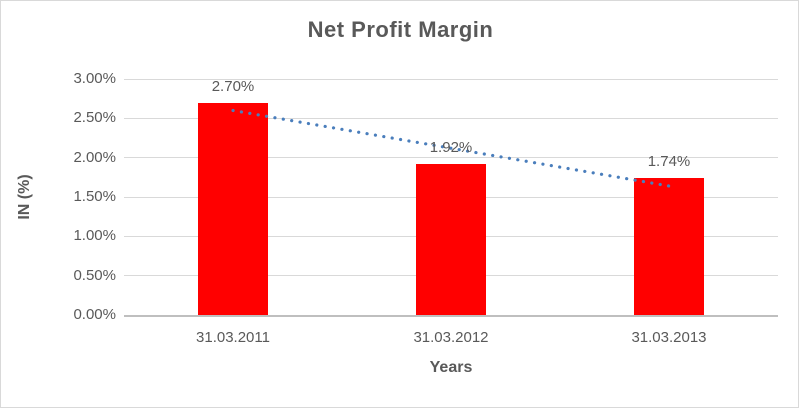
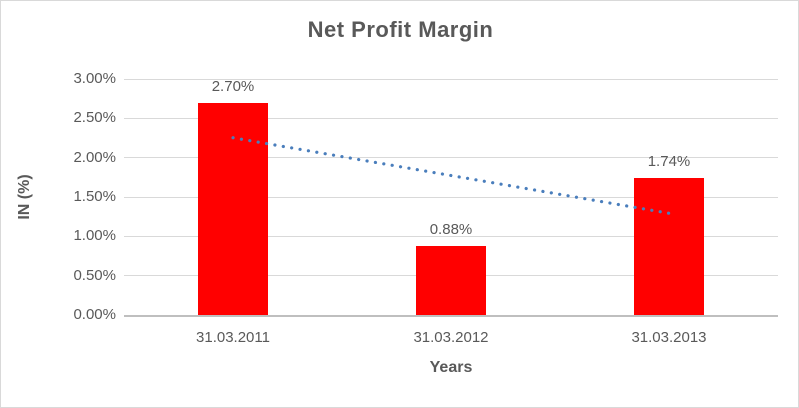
31.03.2012: 1.92% -> 0.88%
